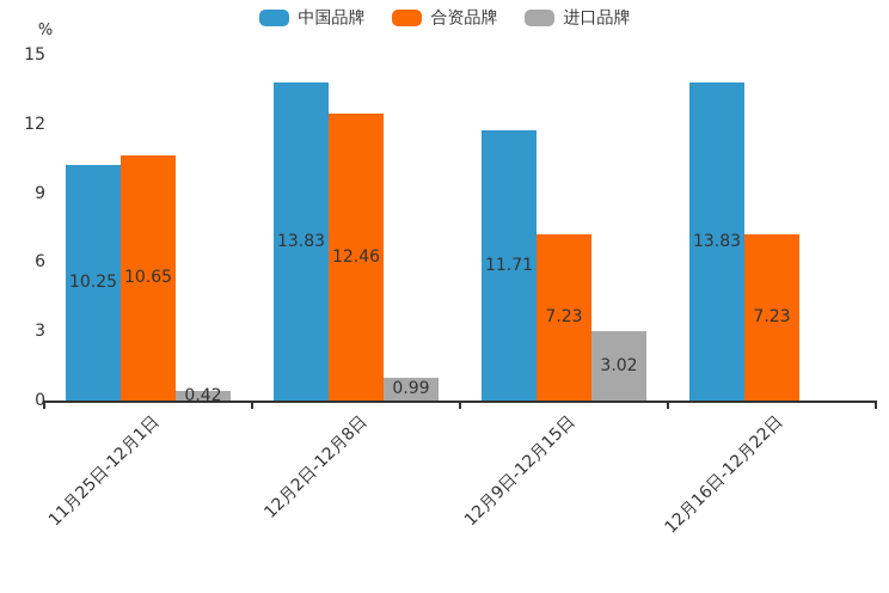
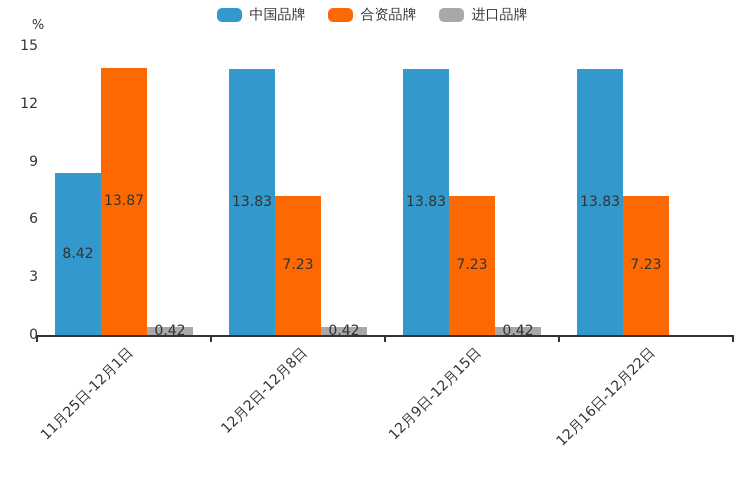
中国品牌/11月25日-12月1日: 10.25 -> 8.42
合资品牌/11月25日-12月1日: 10.65 -> 13.87
合资品牌/12月2日-12月8日: 12.46 -> 7.23
进口品牌/12月2日-12月8日: 0.99 -> 0.42
中国品牌/12月9日-12月15日: 11.71 -> 13.83
进口品牌/12月9日-12月15日: 3.02 -> 0.42
